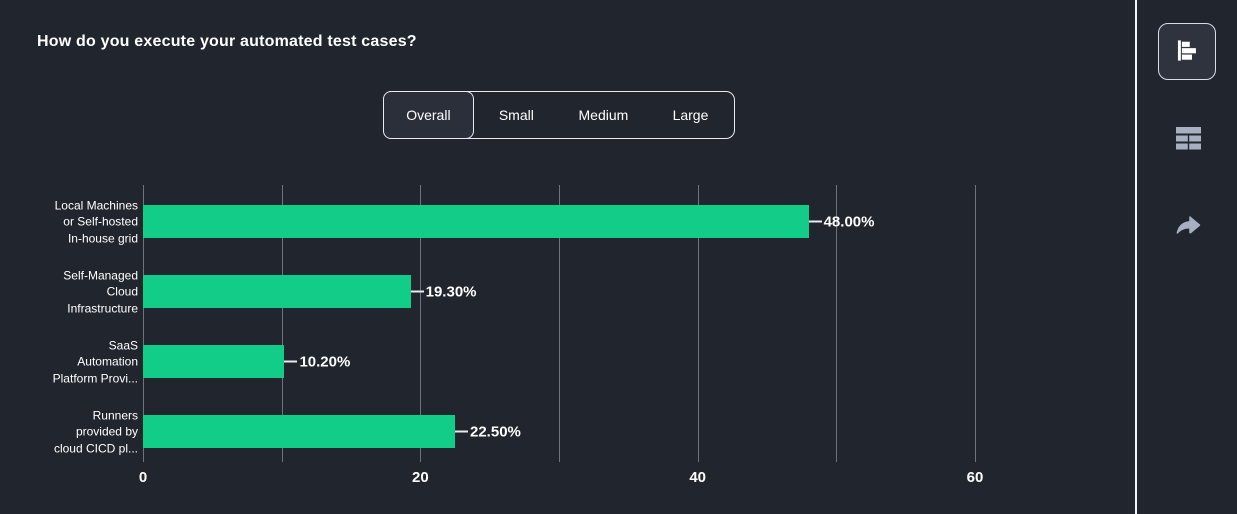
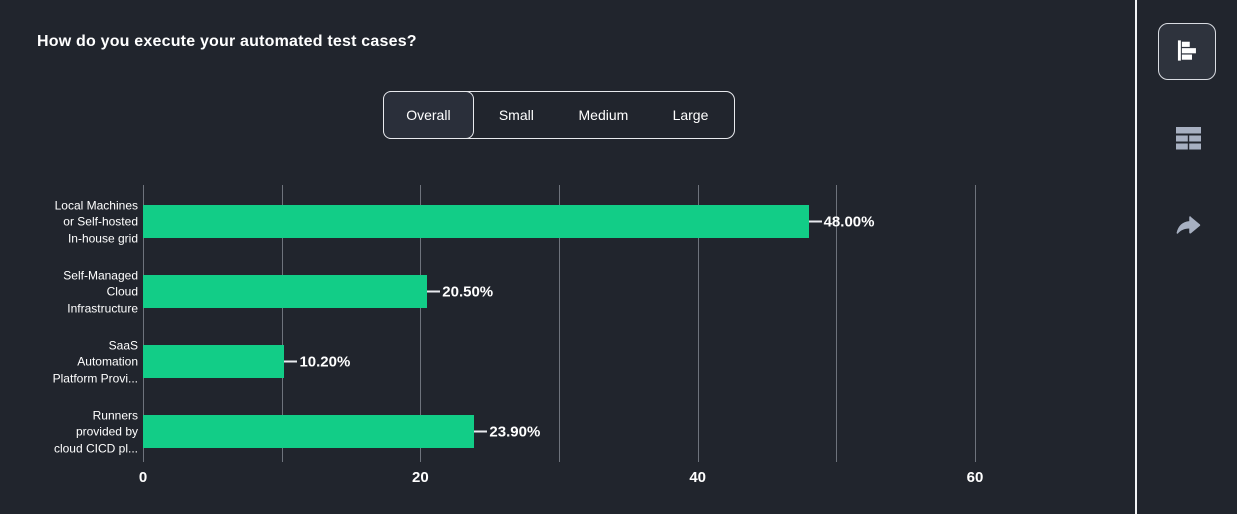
Self-Managed Cloud Infrastructure: 19.30% -> 20.50%
Runners provided by cloud CICD pl...: 22.50% -> 23.90%
